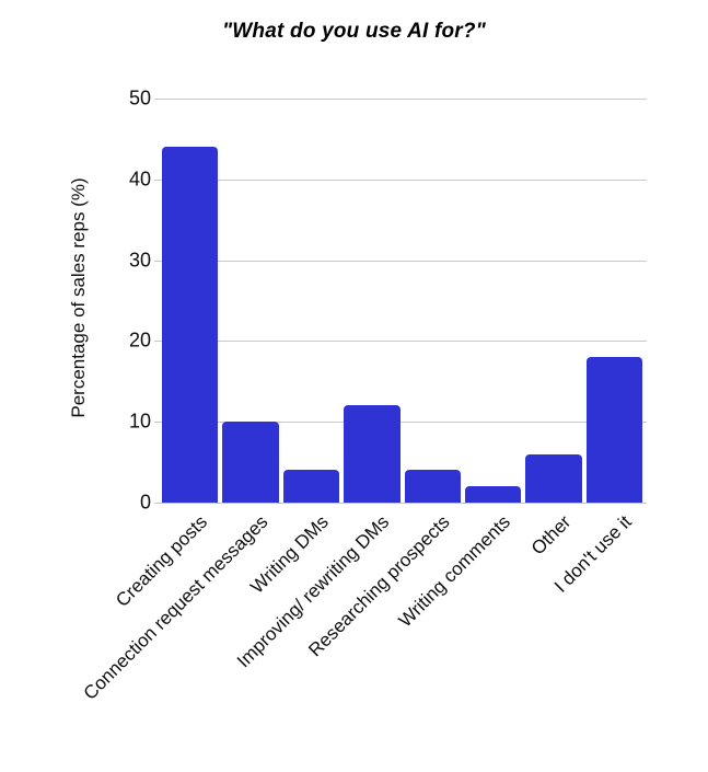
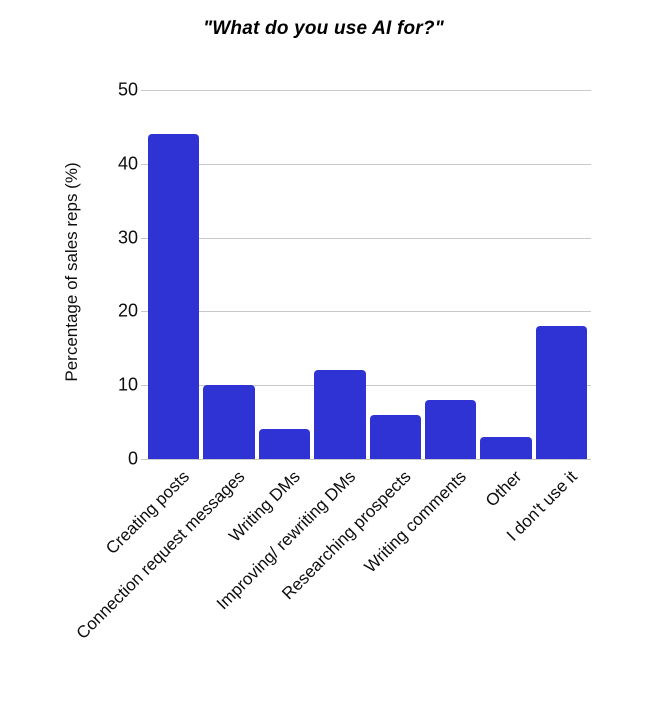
Researching prospects: 4 -> 6
Writing comments: 2 -> 8
Other: 6 -> 3
